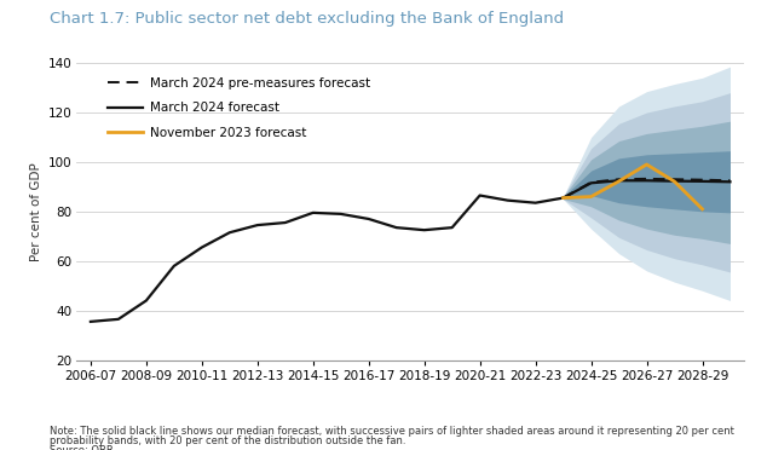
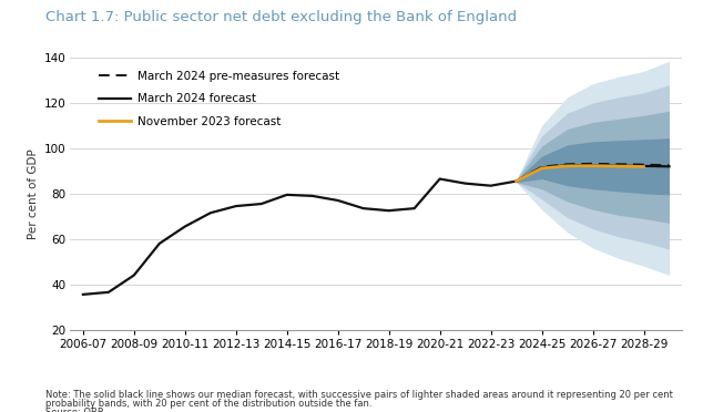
November 2023 forecast/2024-25: 86.0 -> 91.2
November 2023 forecast/2026-27: 99.0 -> 92.3
November 2023 forecast/2028-29: 81.0 -> 91.9
